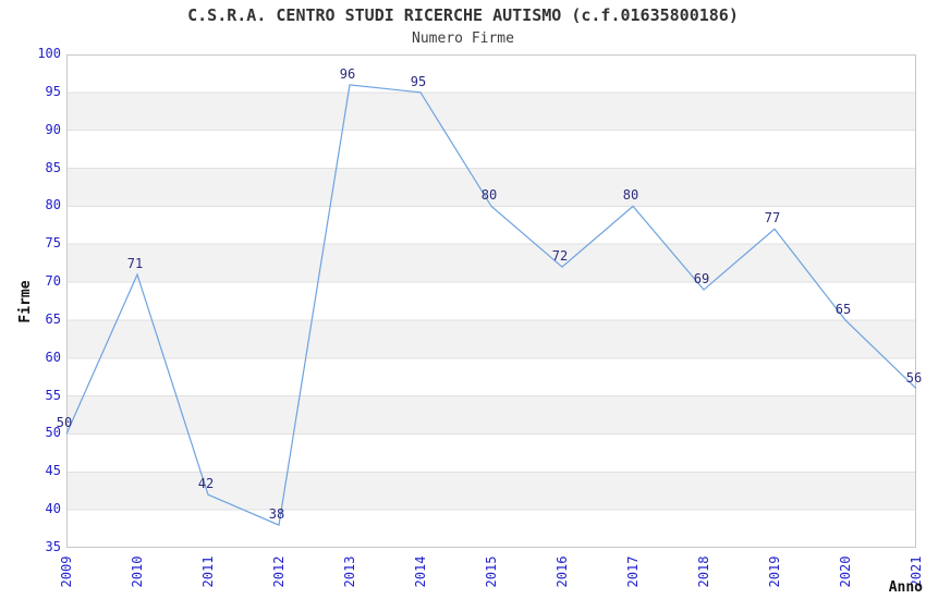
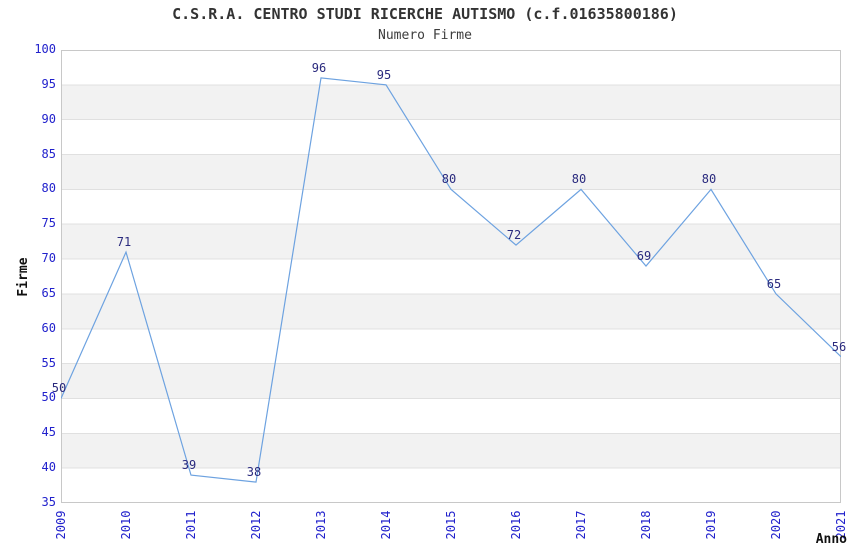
2011: 42 -> 39
2019: 77 -> 80
